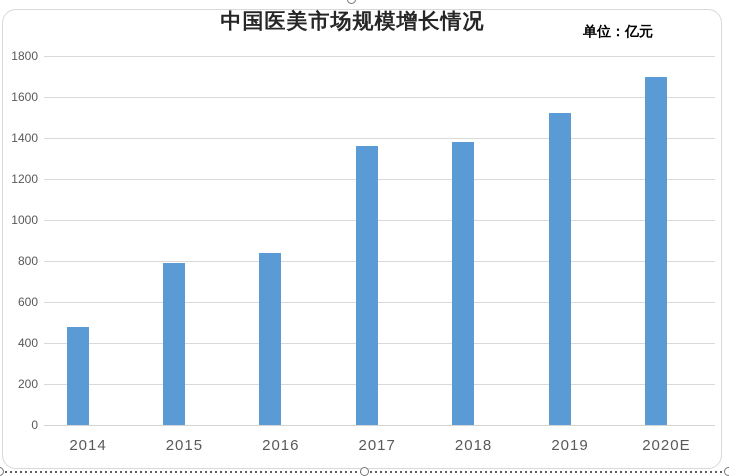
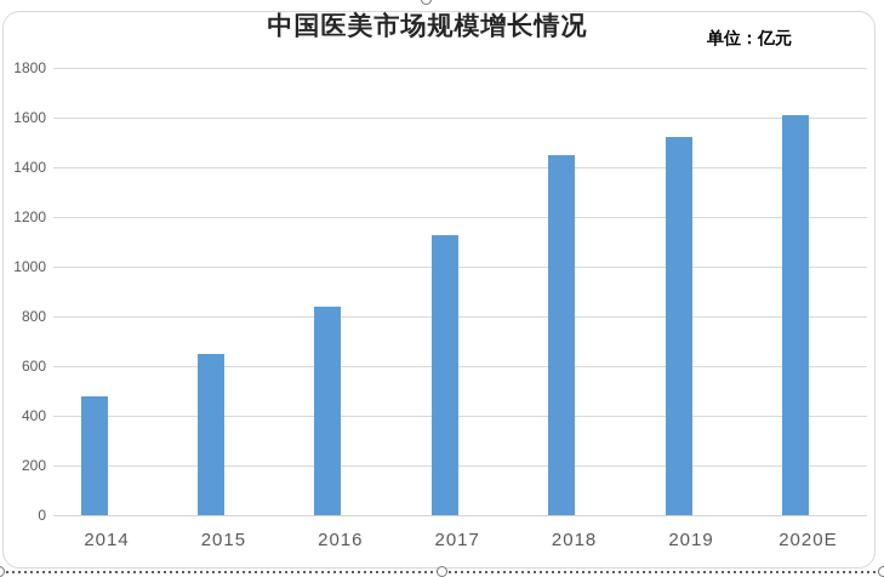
2015: 790 -> 650
2017: 1360 -> 1120
2018: 1380 -> 1450
2020E: 1700 -> 1610
